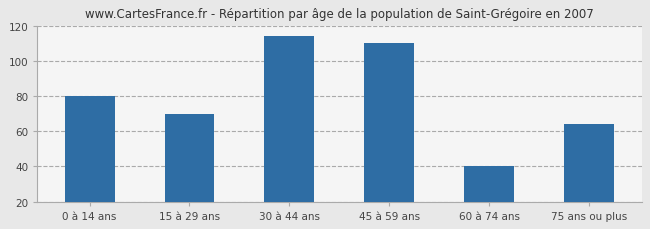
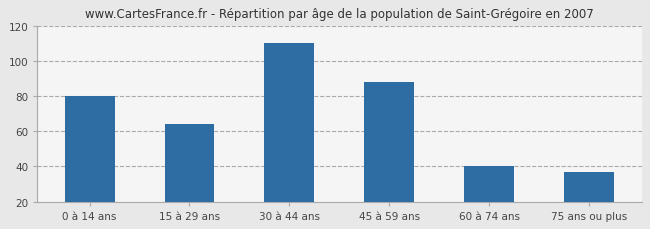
15 à 29 ans: 70 -> 64
30 à 44 ans: 114 -> 110
45 à 59 ans: 110 -> 88
75 ans ou plus: 64 -> 37
